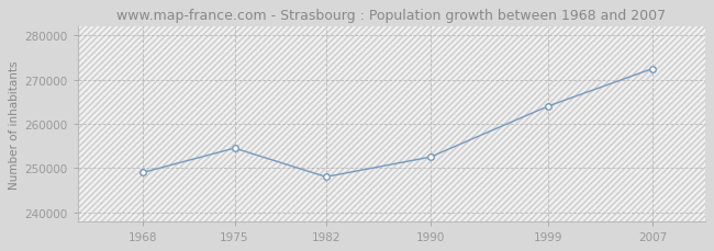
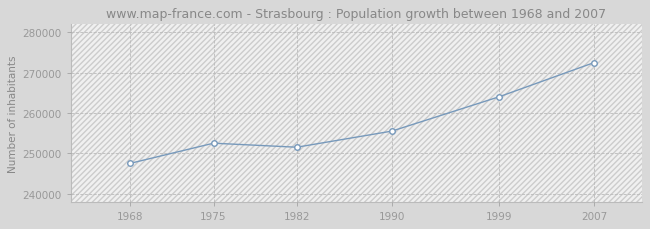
1968: 249000 -> 247500
1975: 254500 -> 252500
1982: 248000 -> 251500
1990: 252500 -> 255500
